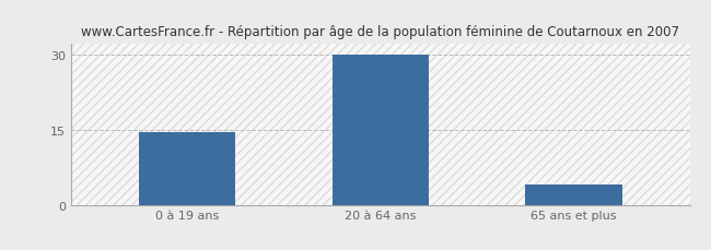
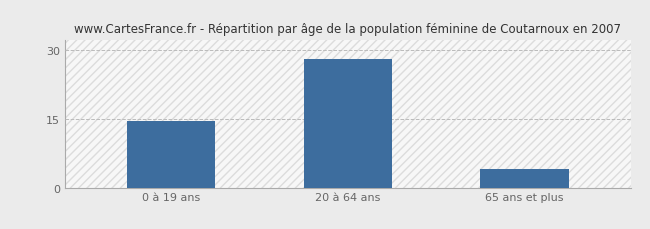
20 à 64 ans: 30.0 -> 28.0
